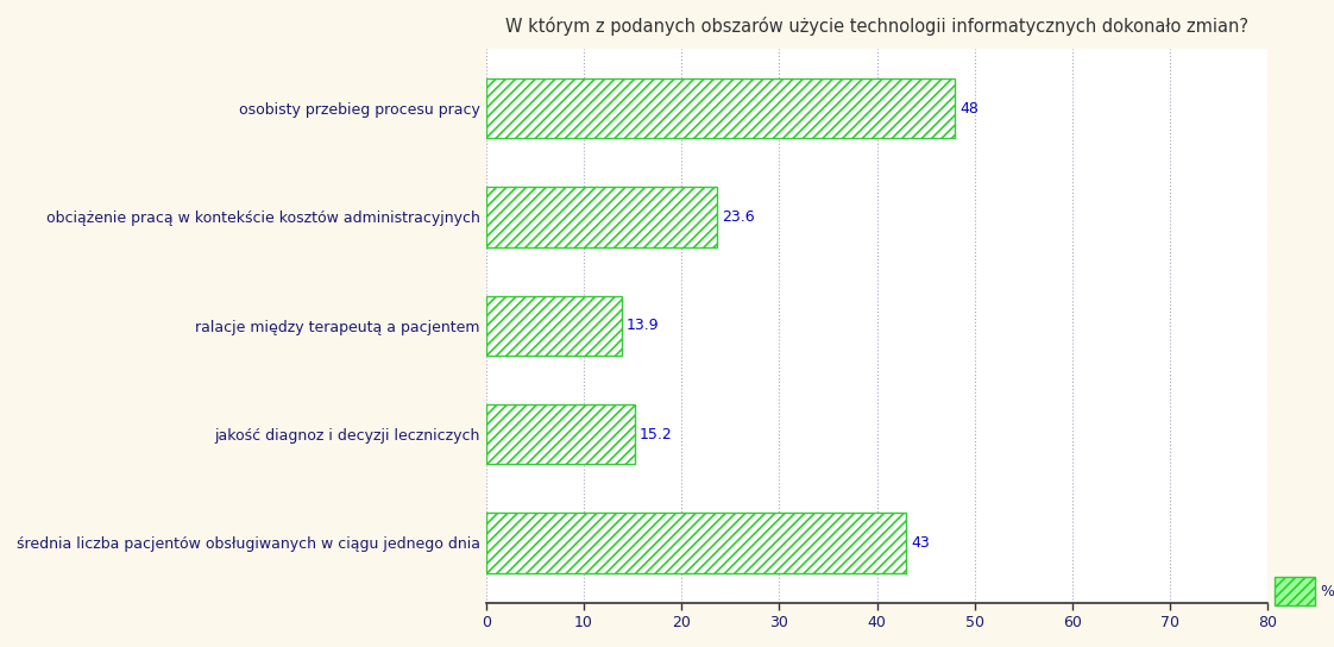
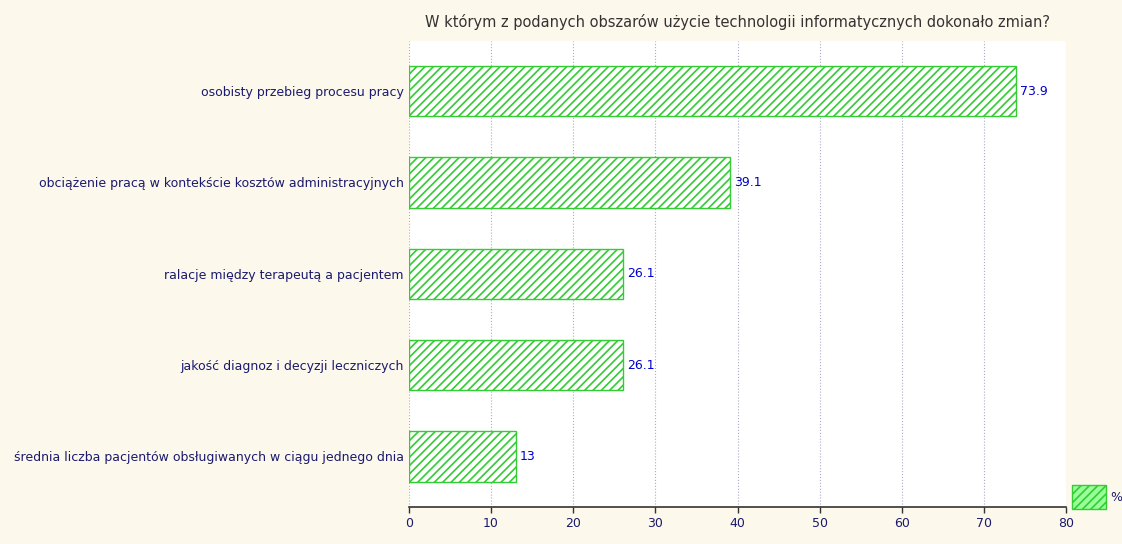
osobisty przebieg procesu pracy: 48 -> 73.9
obciążenie pracą w kontekście kosztów administracyjnych: 23.6 -> 39.1
ralacje między terapeutą a pacjentem: 13.9 -> 26.1
jakość diagnoz i decyzji leczniczych: 15.2 -> 26.1
średnia liczba pacjentów obsługiwanych w ciągu jednego dnia: 43 -> 13
